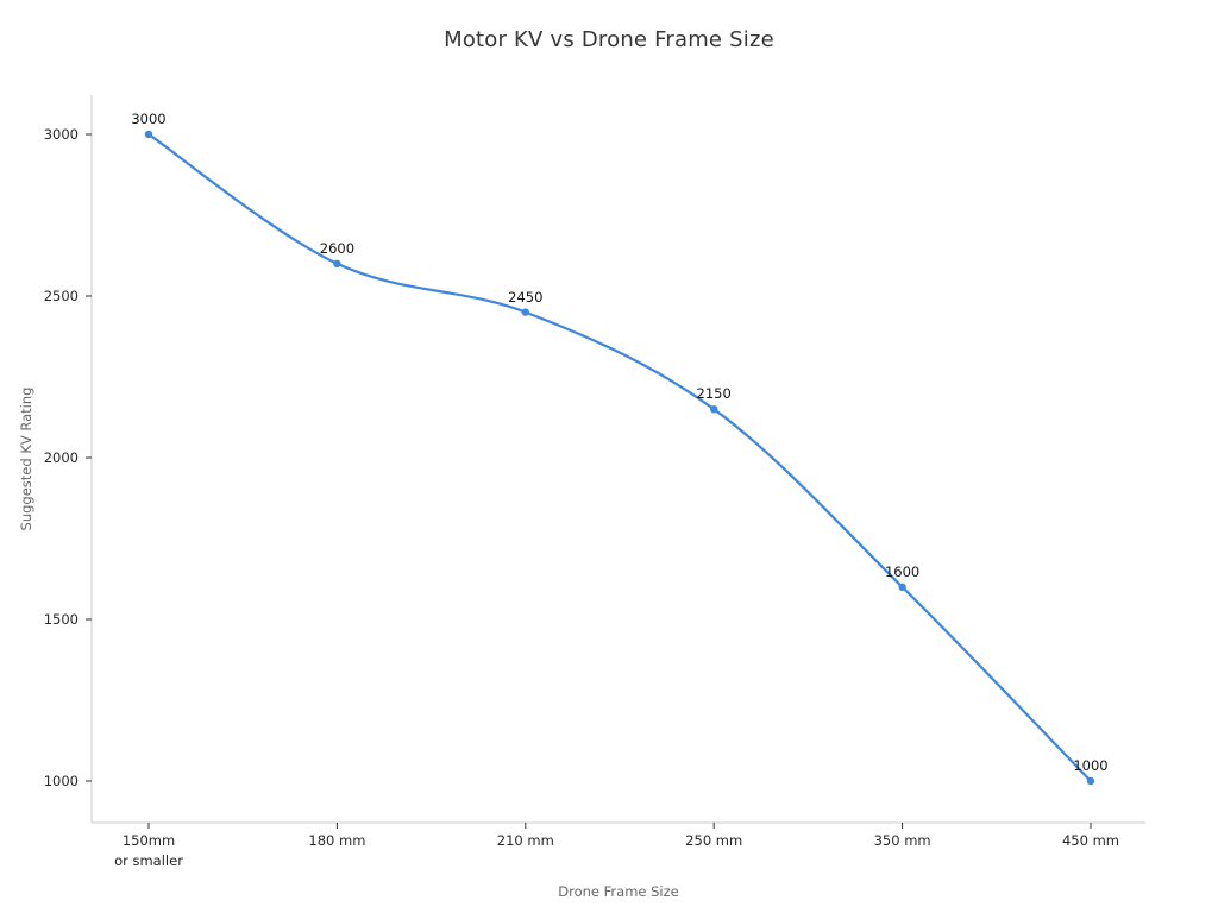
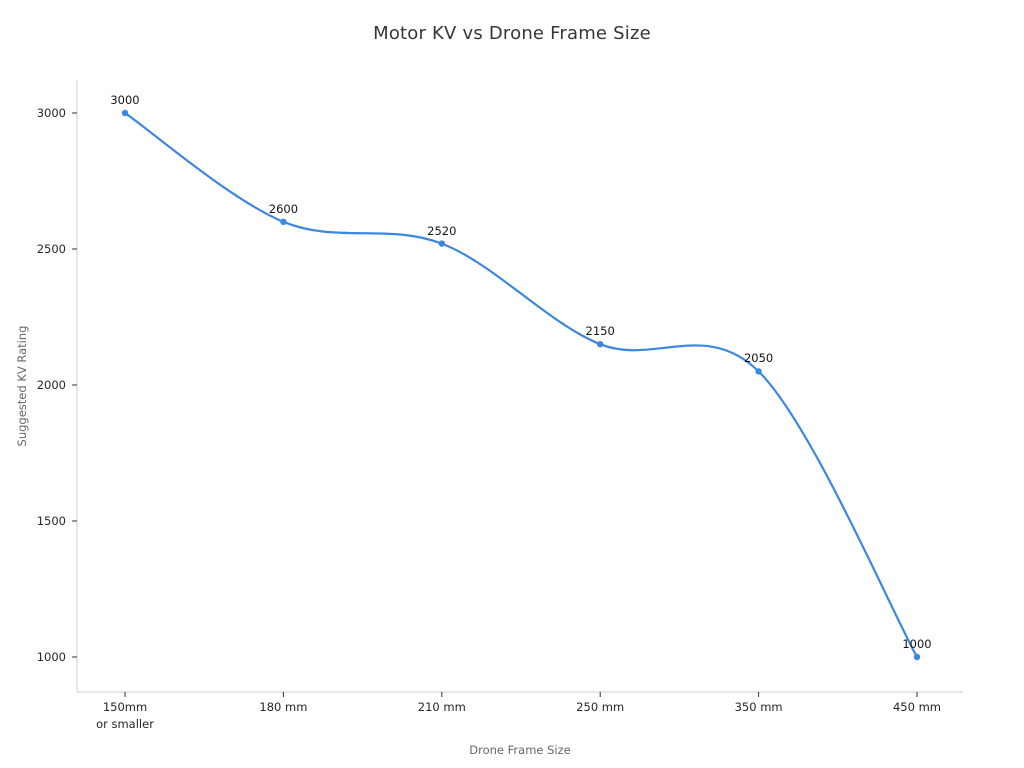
210 mm: 2450 -> 2520
350 mm: 1600 -> 2050
